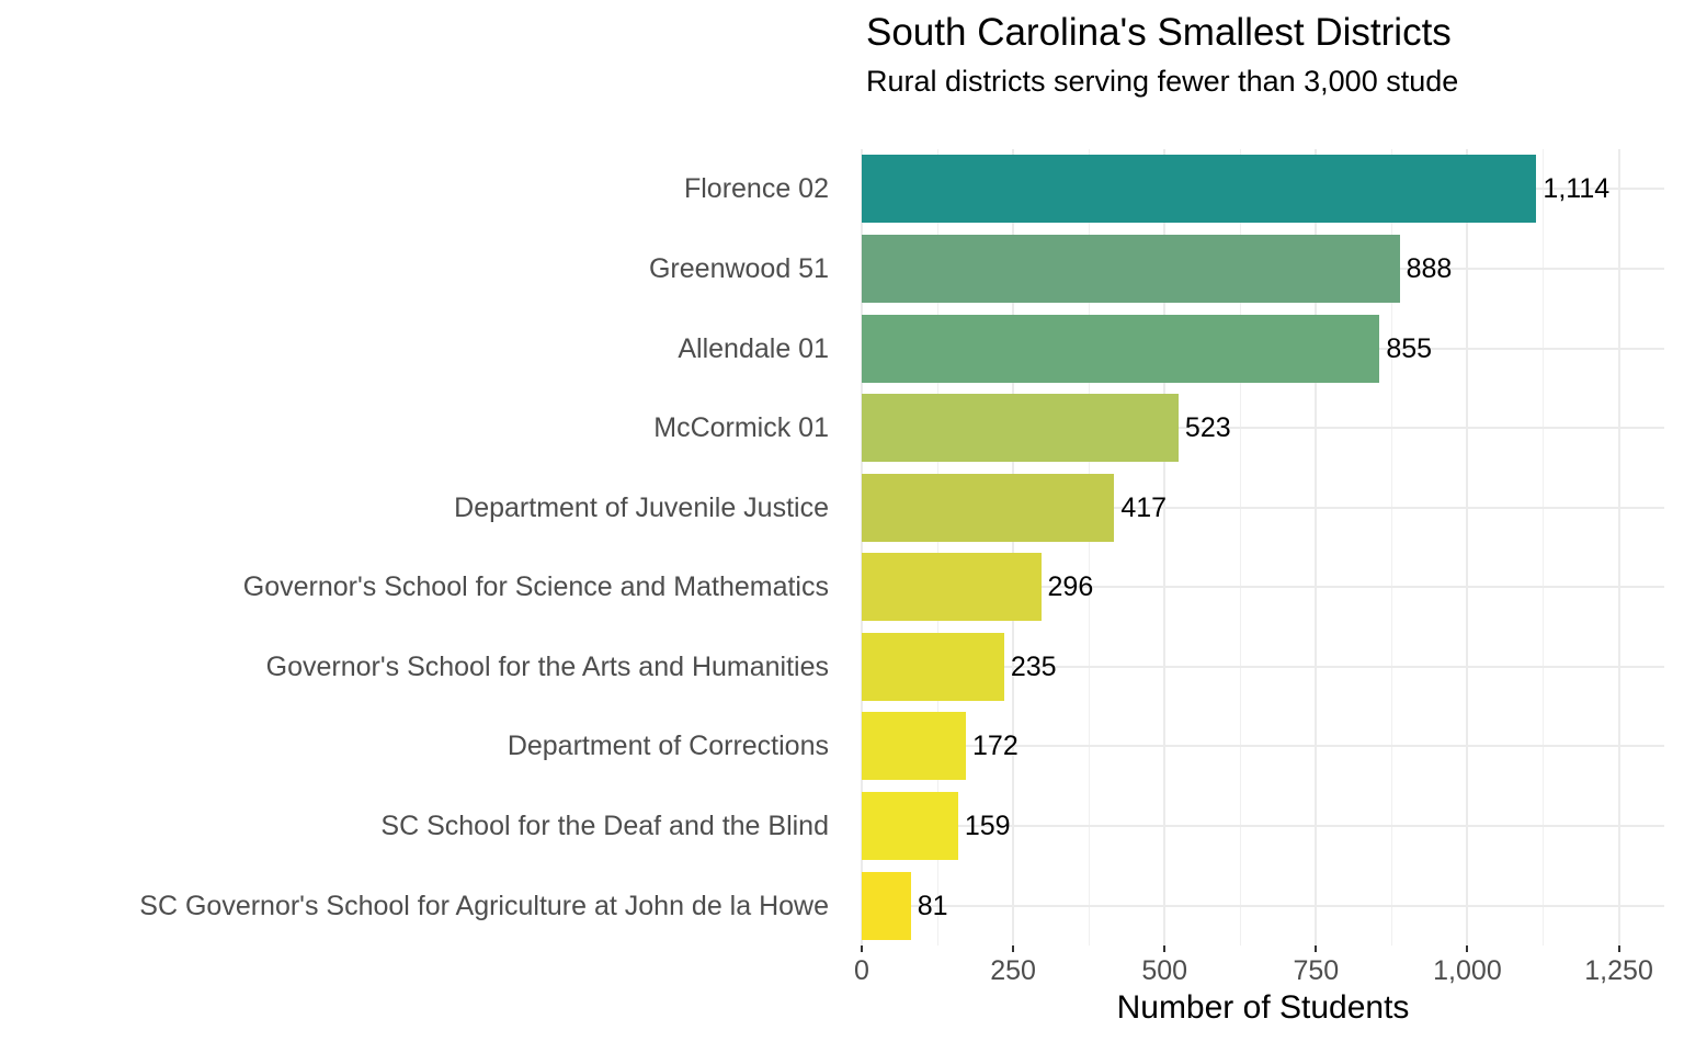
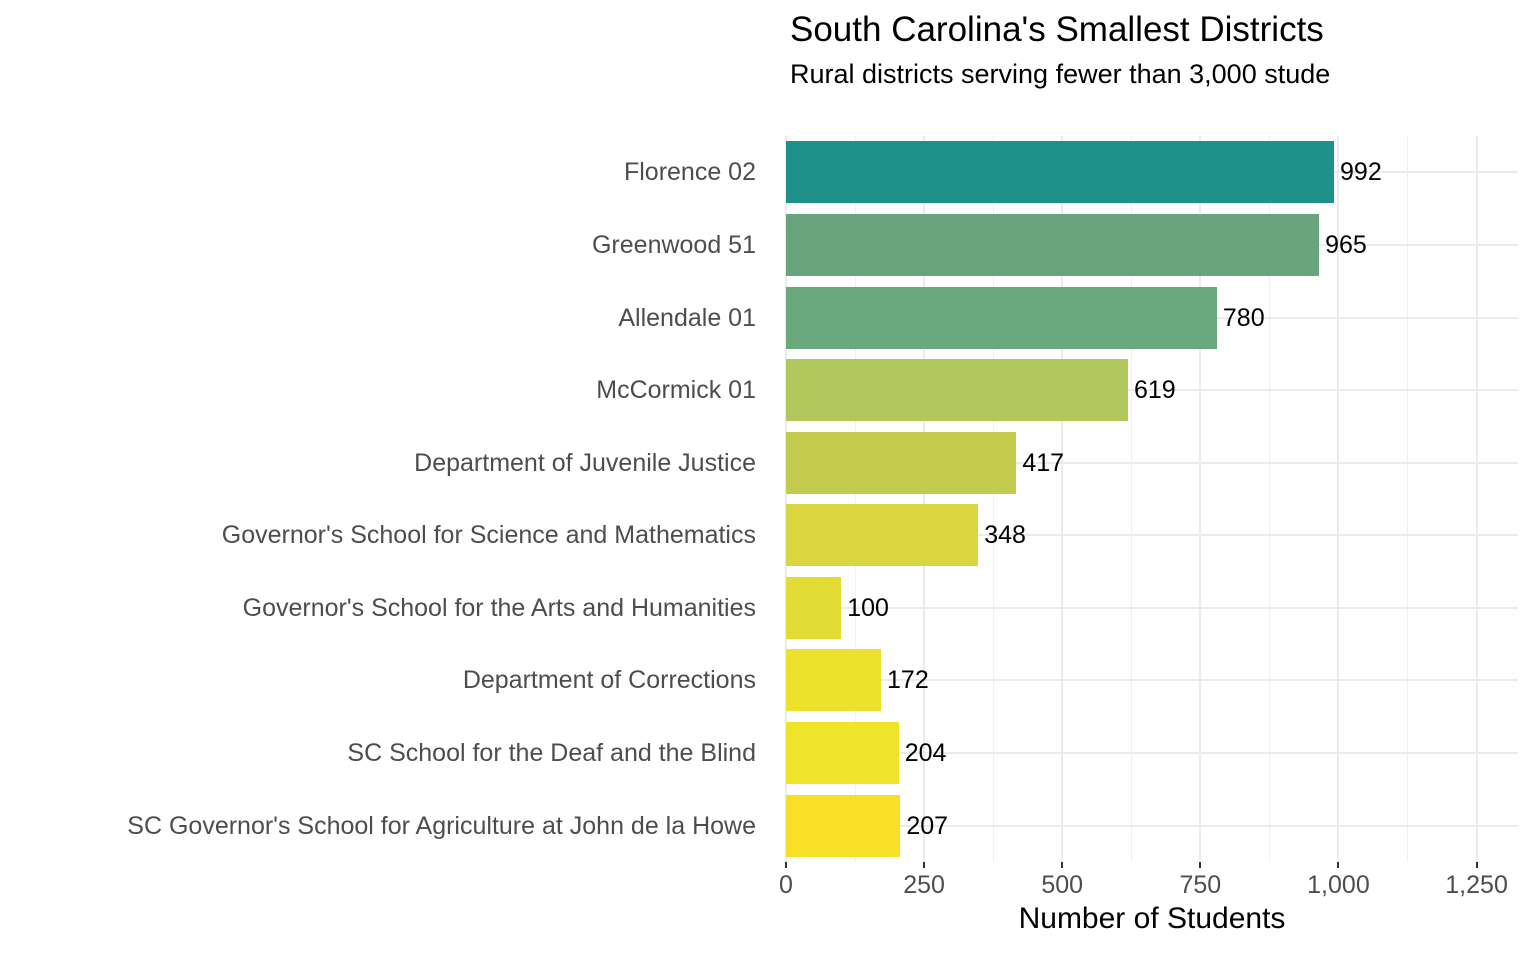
Florence 02: 1,114 -> 992
Greenwood 51: 888 -> 965
Allendale 01: 855 -> 780
McCormick 01: 523 -> 619
Governor's School for Science and Mathematics: 296 -> 348
Governor's School for the Arts and Humanities: 235 -> 100
SC School for the Deaf and the Blind: 159 -> 204
SC Governor's School for Agriculture at John de la Howe: 81 -> 207
